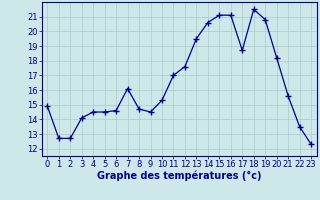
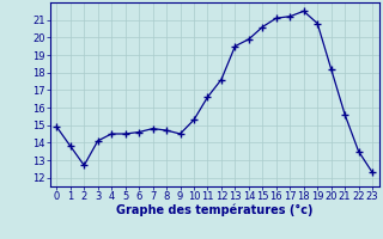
1: 12.7 -> 13.8
7: 16.1 -> 14.8
11: 17.0 -> 16.6
14: 20.6 -> 19.9
15: 21.1 -> 20.6
17: 18.7 -> 21.2
